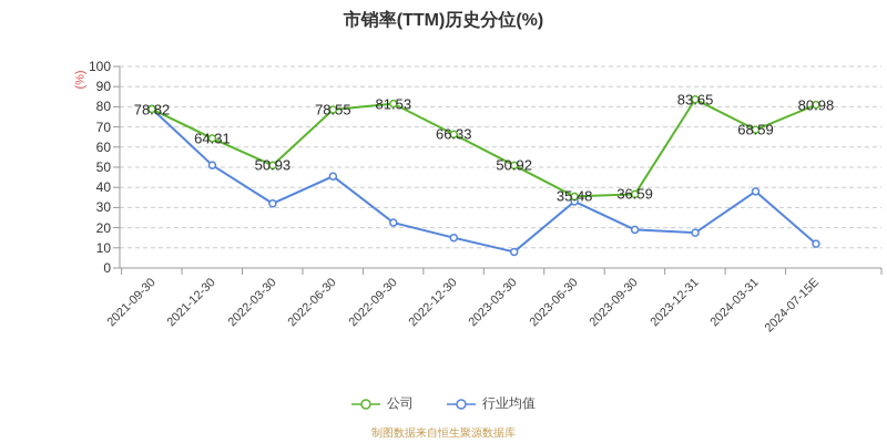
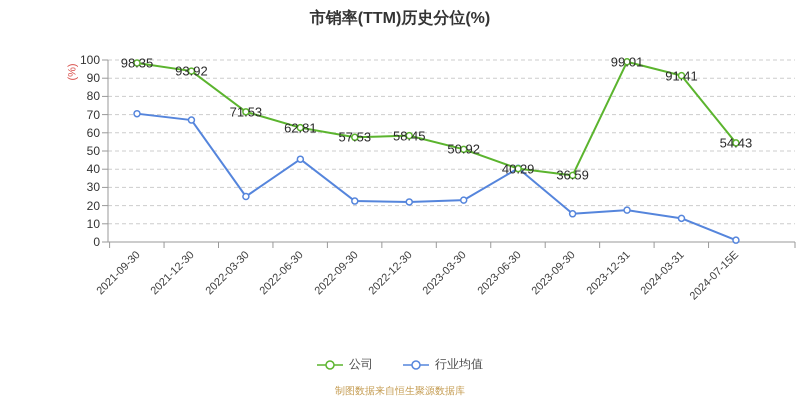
公司/2021-09-30: 78.82 -> 98.35
行业均值/2021-09-30: 79 -> 70
公司/2021-12-30: 64.31 -> 93.92
行业均值/2021-12-30: 51 -> 67
公司/2022-03-30: 50.93 -> 71.53
行业均值/2022-03-30: 32 -> 25
公司/2022-06-30: 78.55 -> 62.81
公司/2022-09-30: 81.53 -> 57.53
公司/2022-12-30: 66.33 -> 58.45
行业均值/2022-12-30: 15 -> 22
行业均值/2023-03-30: 8 -> 23
公司/2023-06-30: 35.48 -> 40.29
行业均值/2023-06-30: 33 -> 40
行业均值/2023-09-30: 19 -> 16
公司/2023-12-31: 83.65 -> 99.01
公司/2024-03-31: 68.59 -> 91.41
行业均值/2024-03-31: 38 -> 13
公司/2024-07-15E: 80.98 -> 54.43
行业均值/2024-07-15E: 12 -> 1
